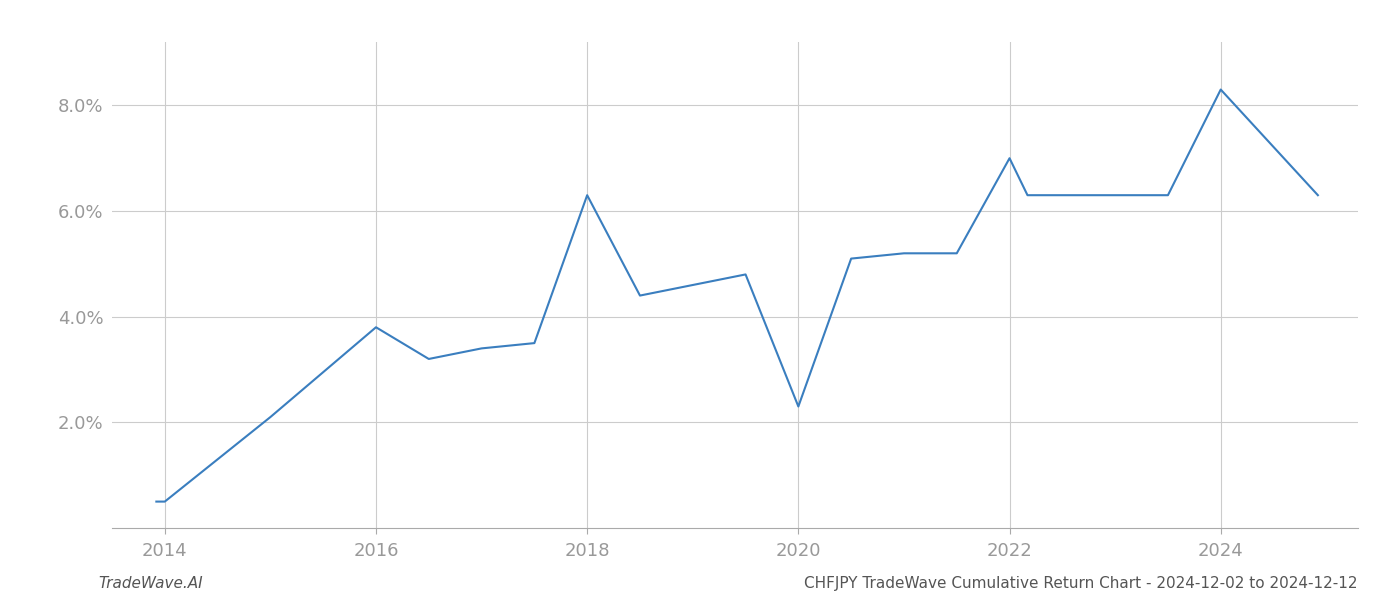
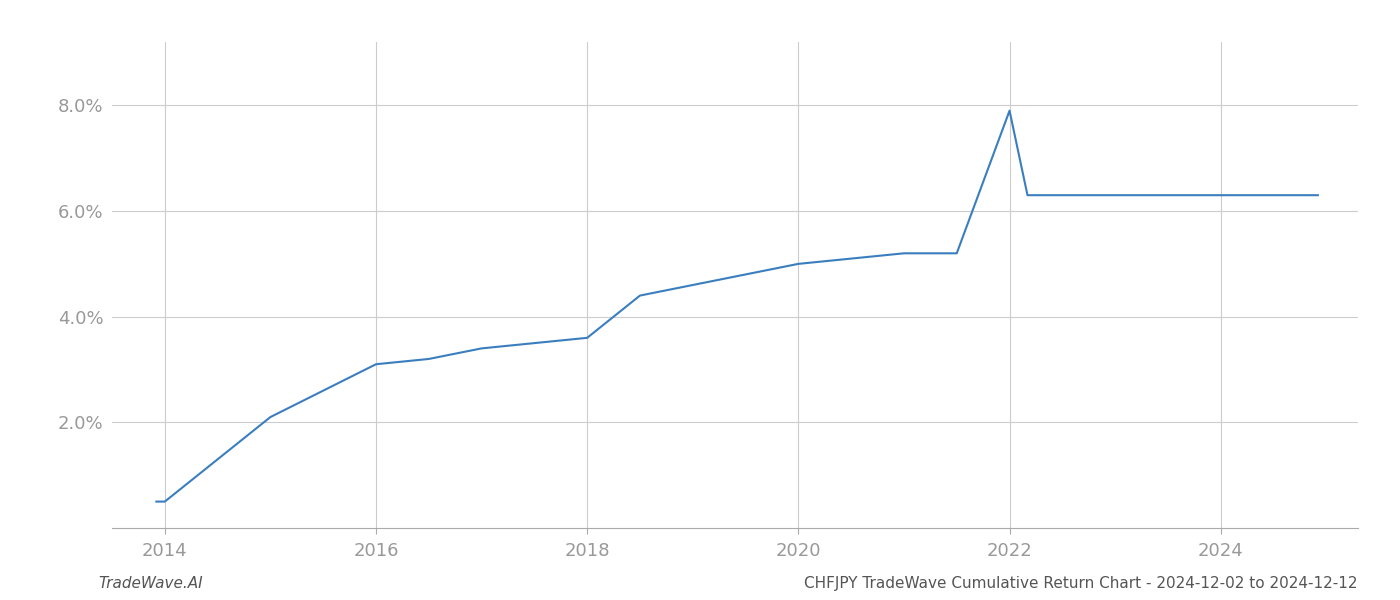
2016: 3.8% -> 3.1%
2018: 6.3% -> 3.6%
2020: 2.3% -> 5.0%
2022: 7.0% -> 7.9%
2024: 8.3% -> 6.3%
